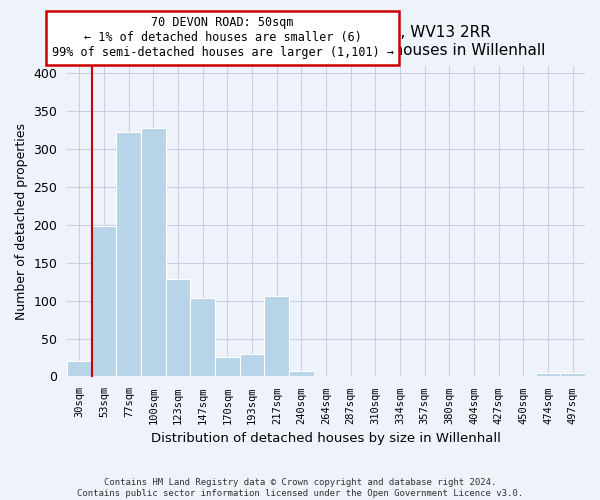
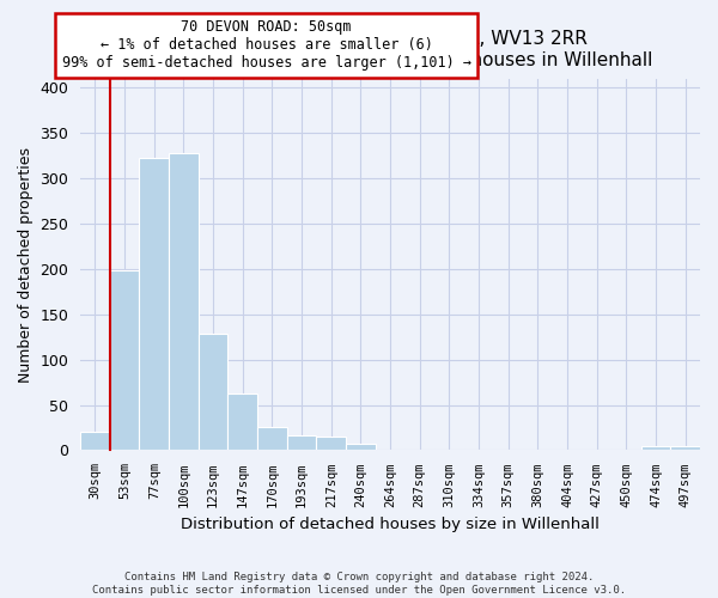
147sqm: 104 -> 62
193sqm: 30 -> 17
217sqm: 106 -> 15
